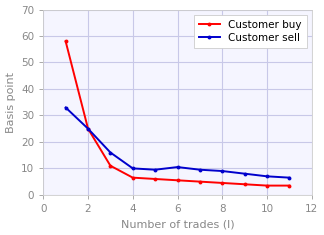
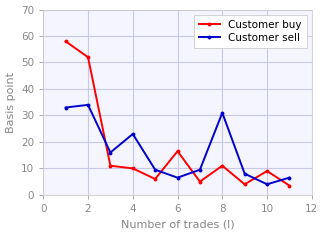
Customer buy/2: 25.0 -> 52.0
Customer sell/2: 25.0 -> 34.0
Customer buy/4: 6.5 -> 10.0
Customer sell/4: 10.0 -> 23.0
Customer buy/6: 5.5 -> 16.5
Customer sell/6: 10.5 -> 6.5
Customer buy/8: 4.5 -> 11.0
Customer sell/8: 9.0 -> 31.0
Customer buy/10: 3.5 -> 9.0
Customer sell/10: 7.0 -> 4.0
